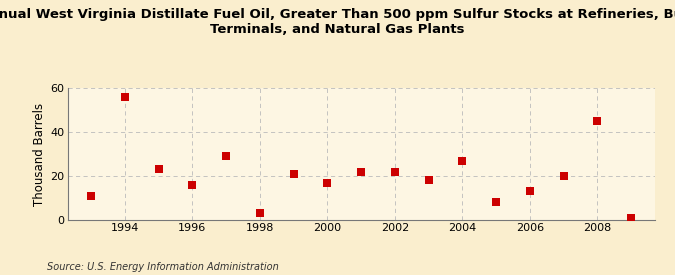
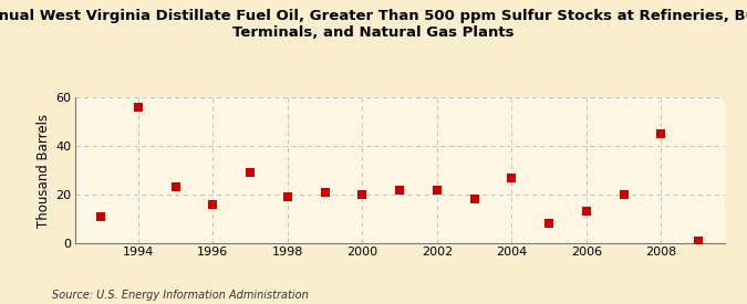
1998: 3 -> 19
2000: 17 -> 20
